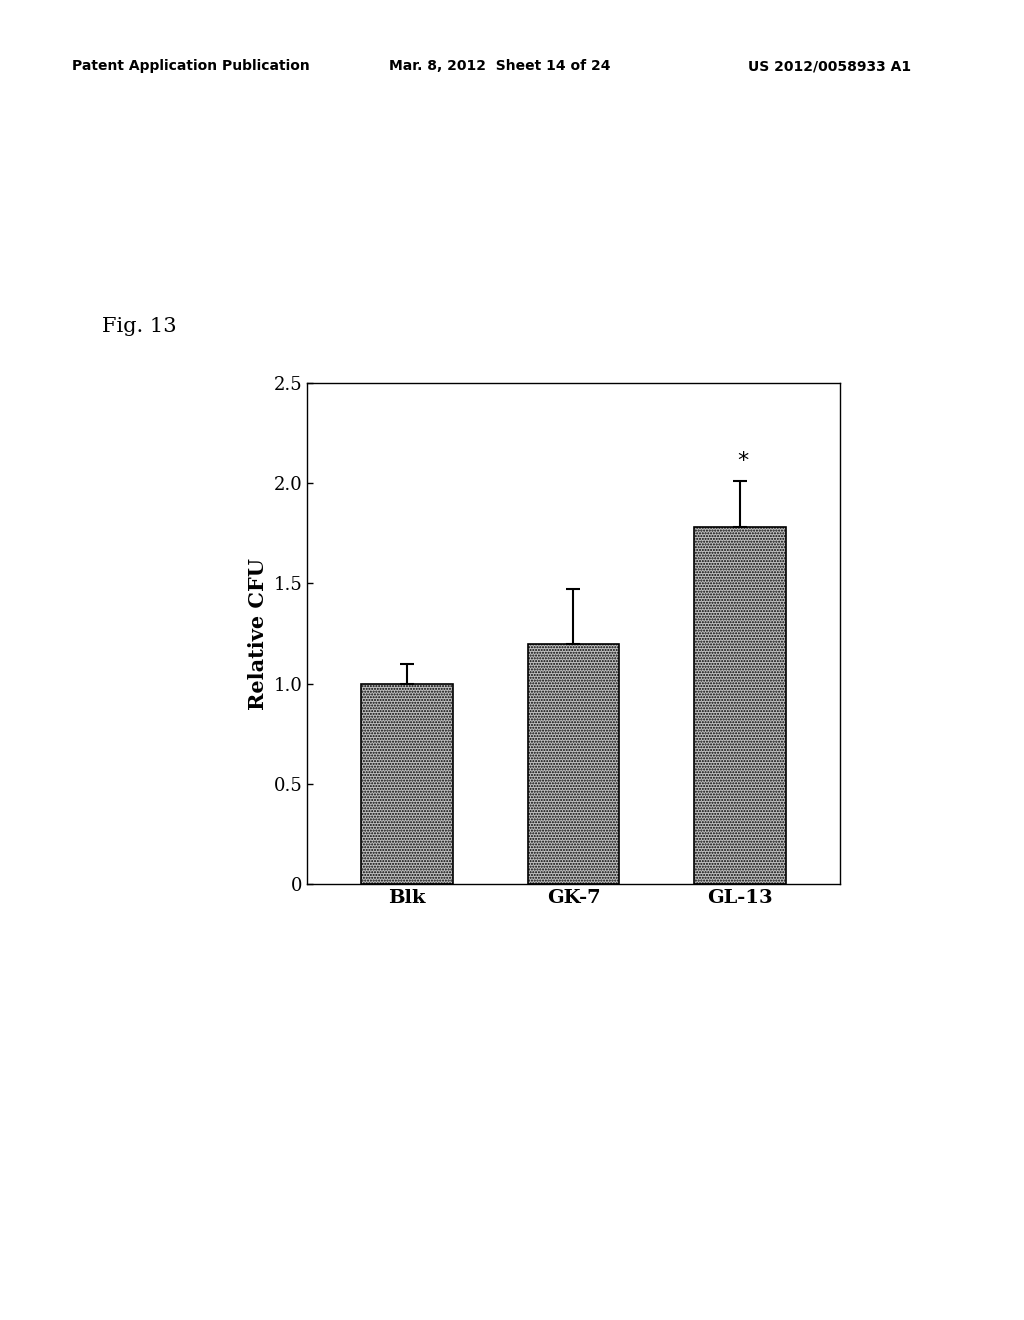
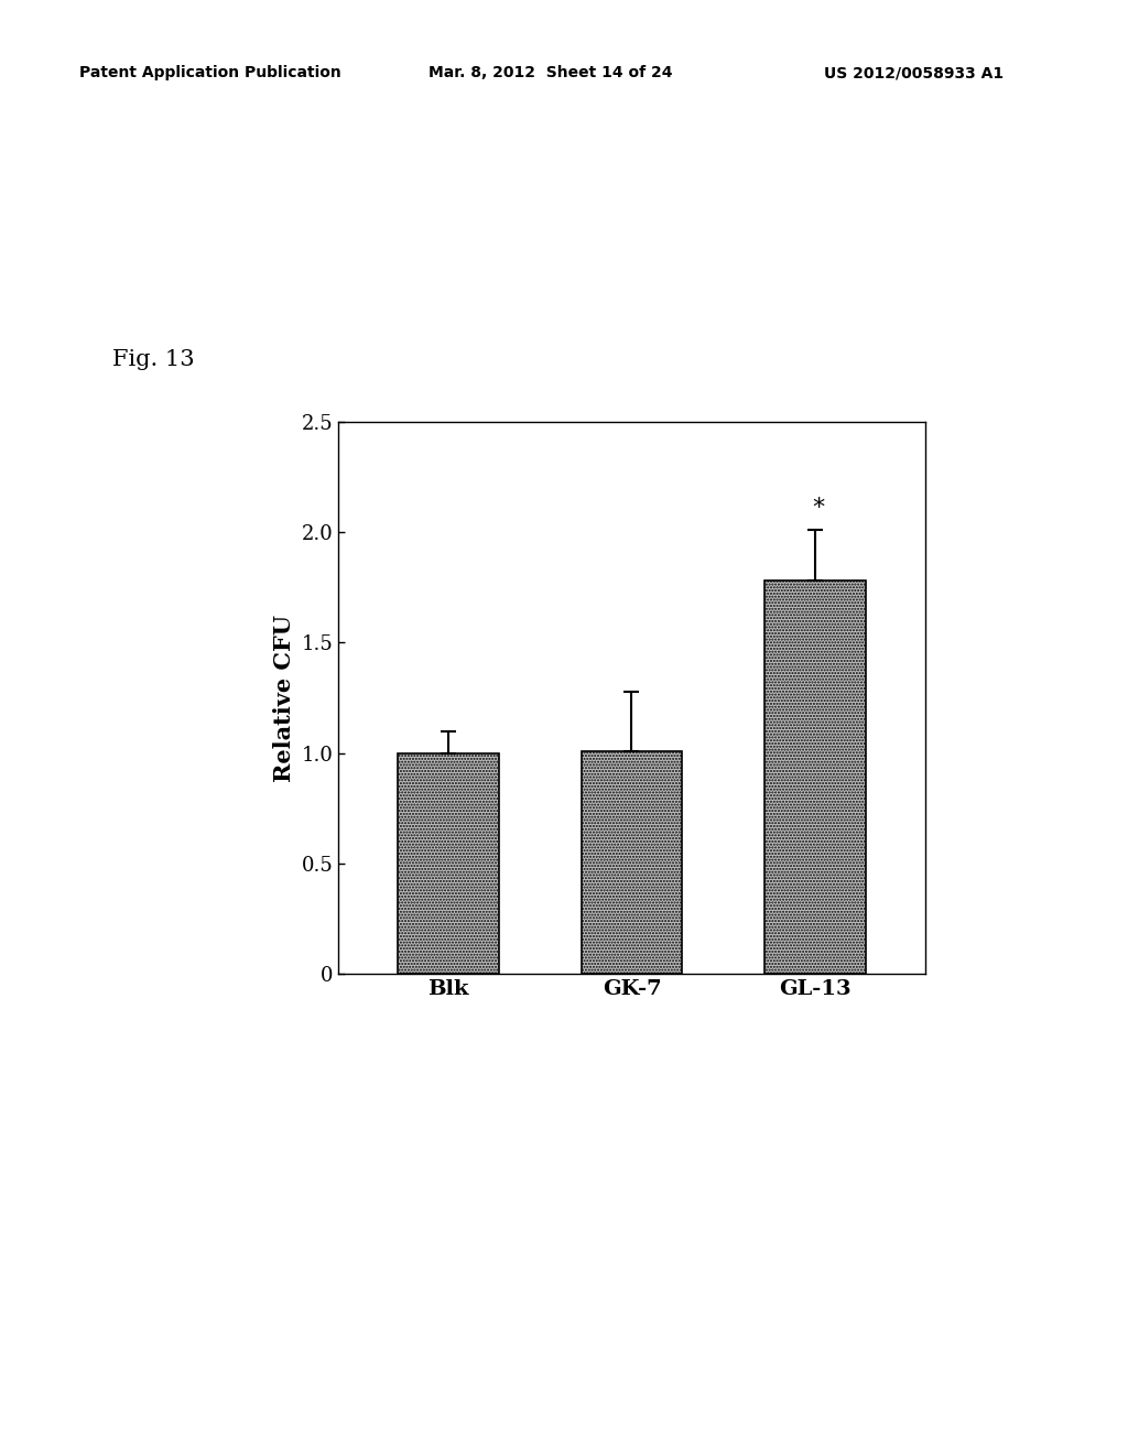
GK-7: 1.20 -> 1.01
